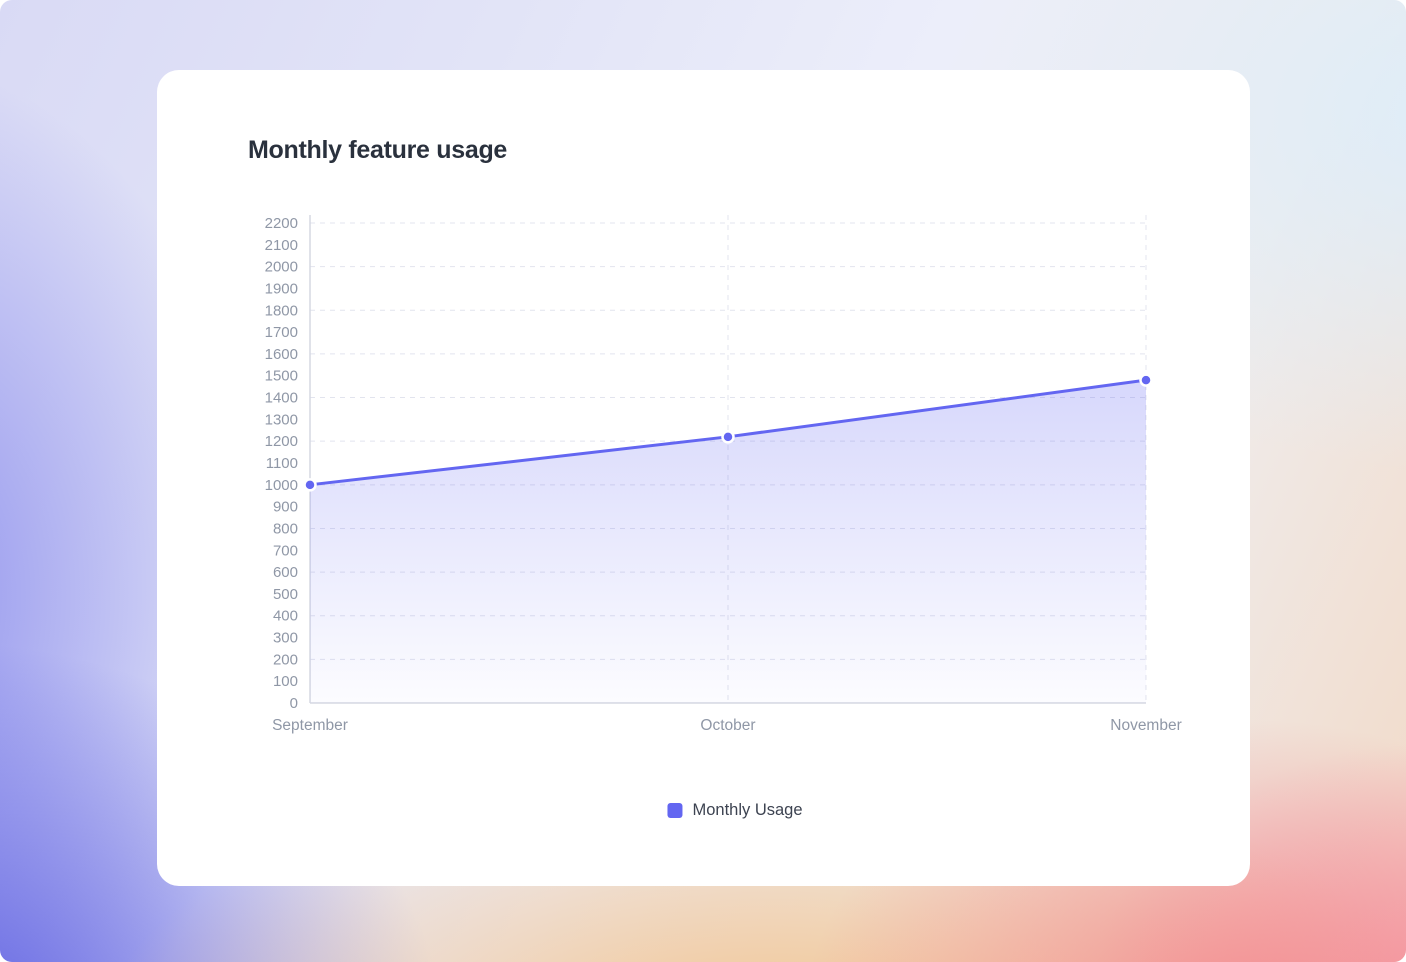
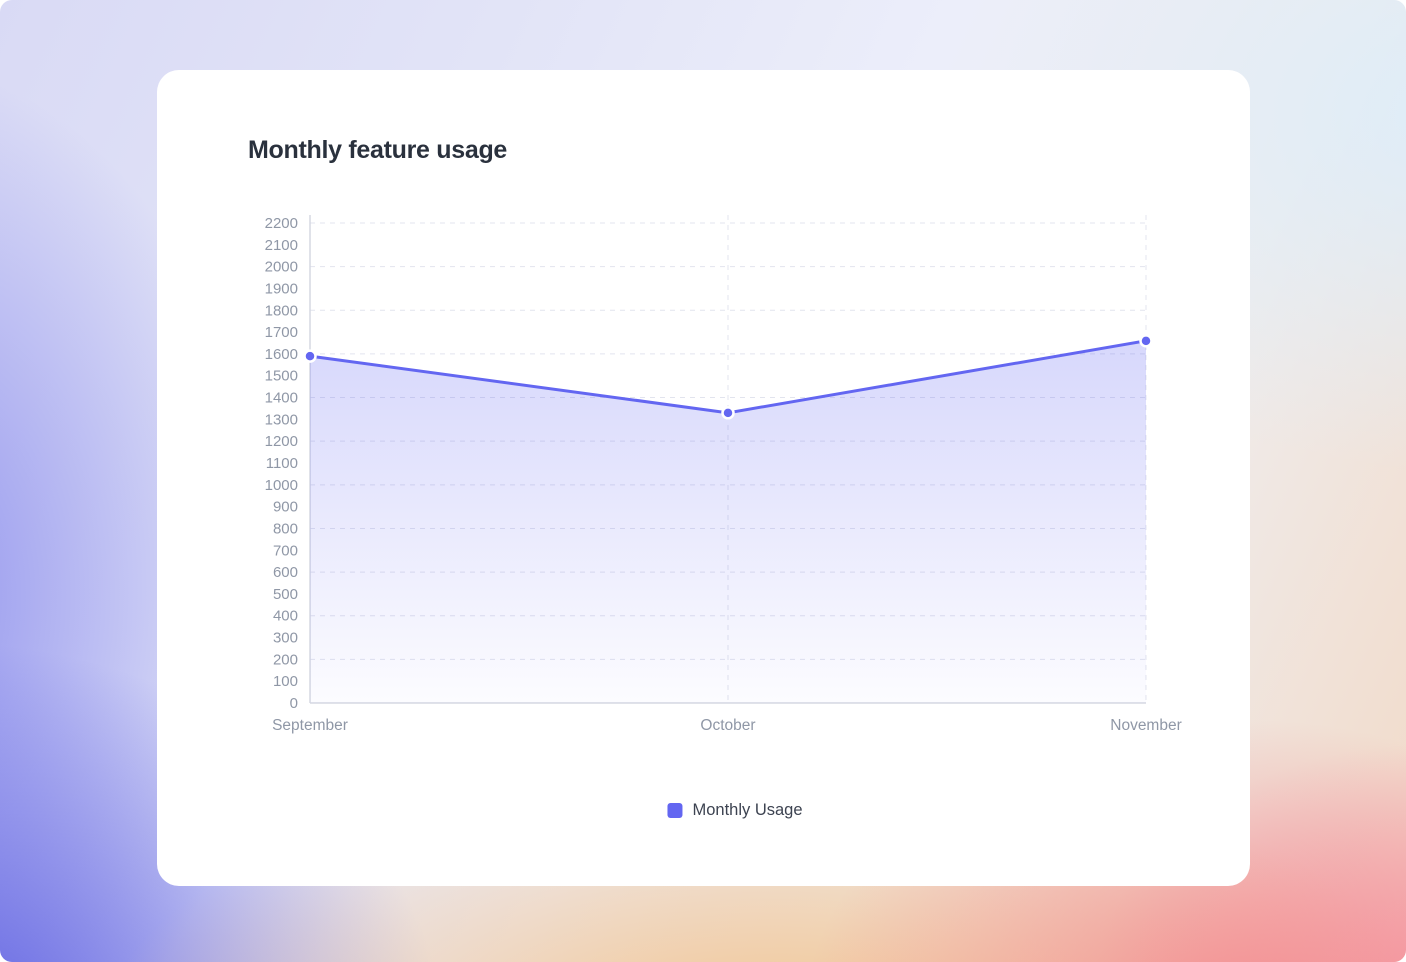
September: 1000 -> 1590
October: 1220 -> 1330
November: 1480 -> 1660
